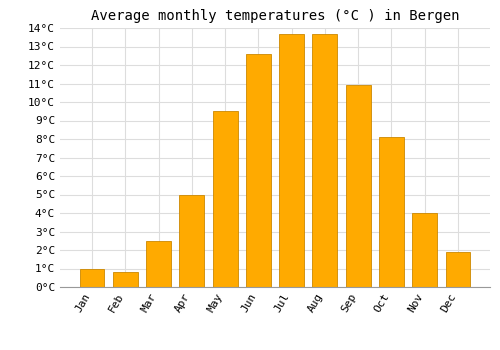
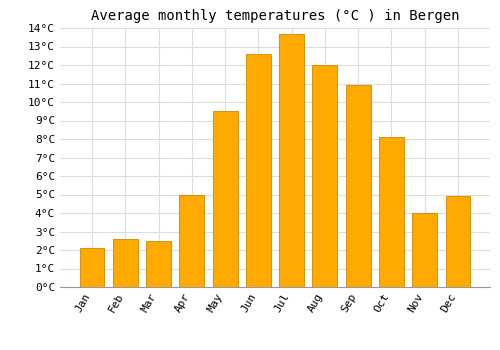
Jan: 1.0°C -> 2.1°C
Feb: 0.8°C -> 2.6°C
Aug: 13.7°C -> 12.0°C
Dec: 1.9°C -> 4.9°C
